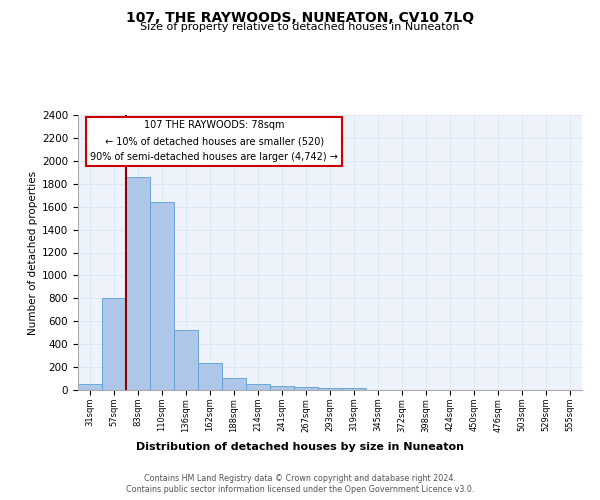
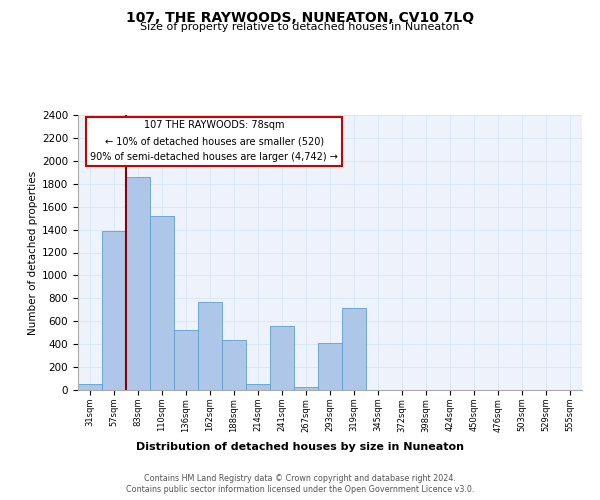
57sqm: 800 -> 1390
110sqm: 1640 -> 1520
162sqm: 240 -> 770
188sqm: 100 -> 440
241sqm: 40 -> 560
293sqm: 20 -> 410
319sqm: 20 -> 720
